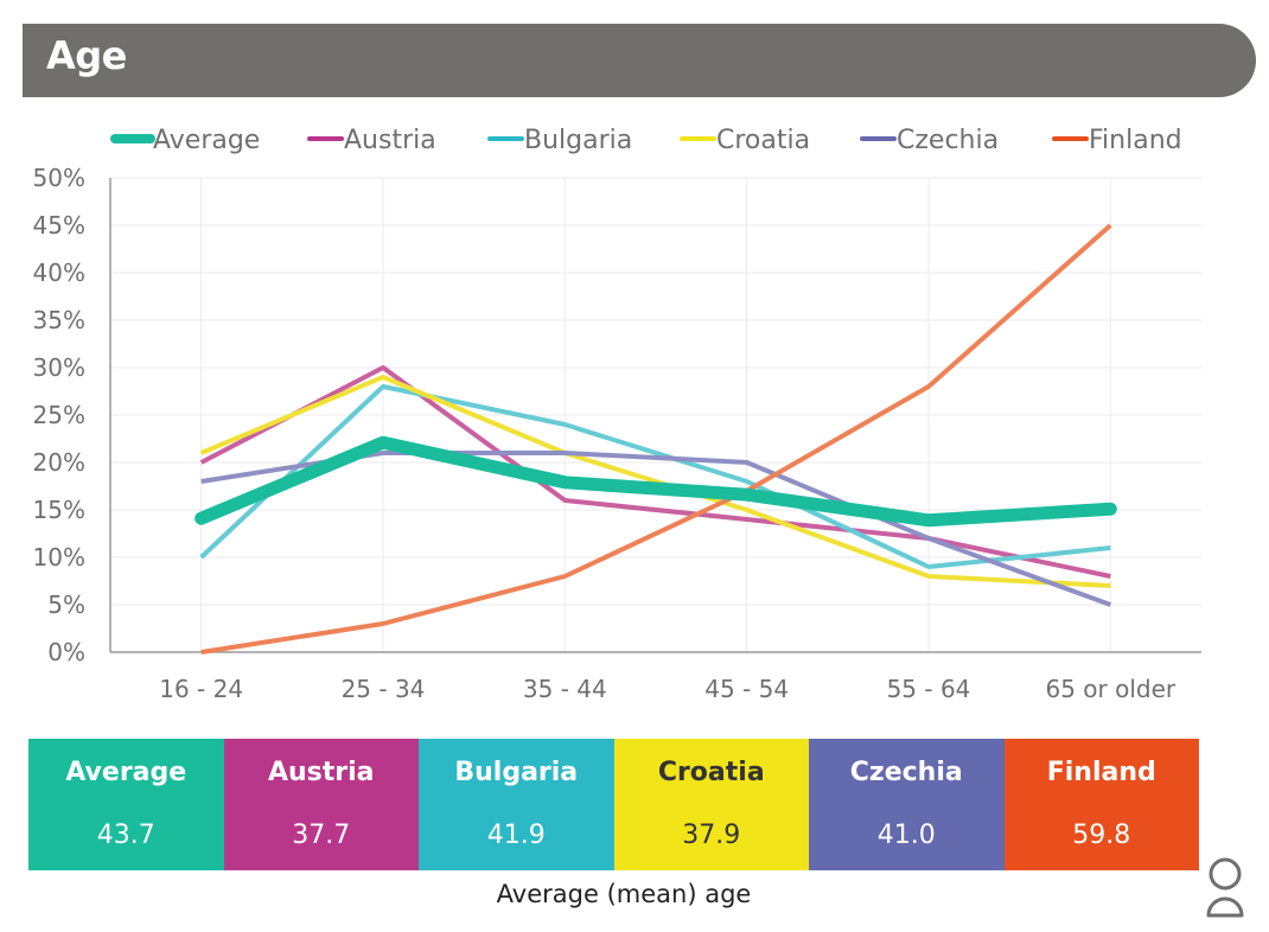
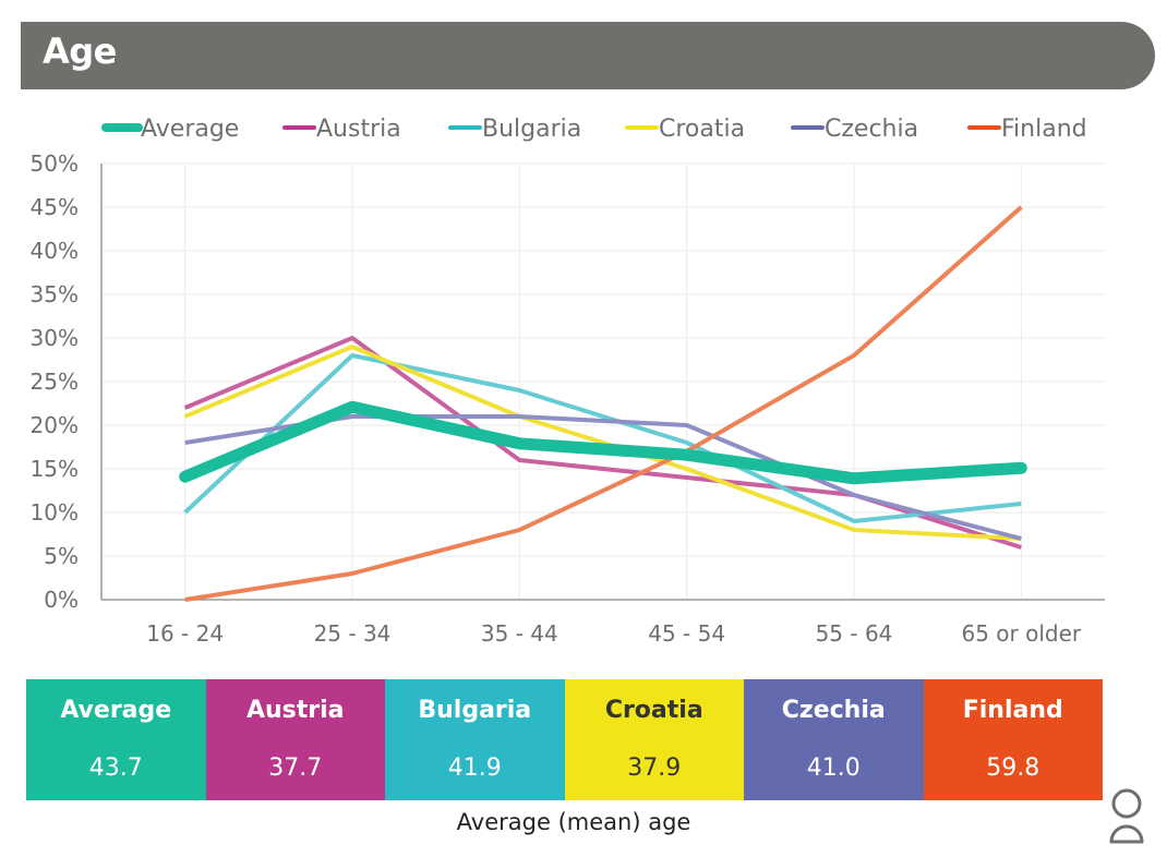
Austria/16 - 24: 20% -> 22%
Austria/65 or older: 8% -> 6%
Czechia/65 or older: 5% -> 7%
